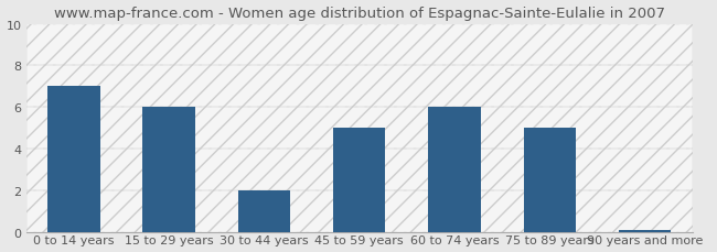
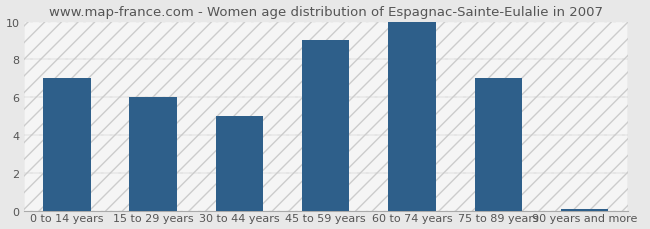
30 to 44 years: 2.0 -> 5.0
45 to 59 years: 5.0 -> 9.0
60 to 74 years: 6.0 -> 10.0
75 to 89 years: 5.0 -> 7.0
